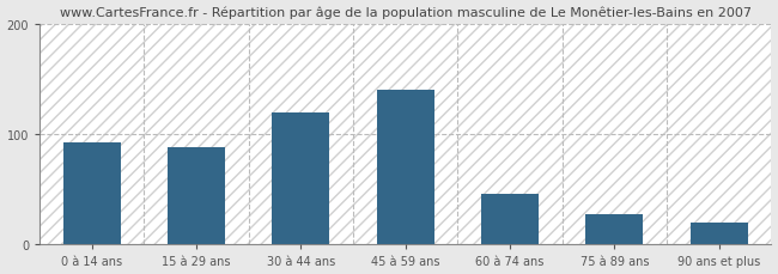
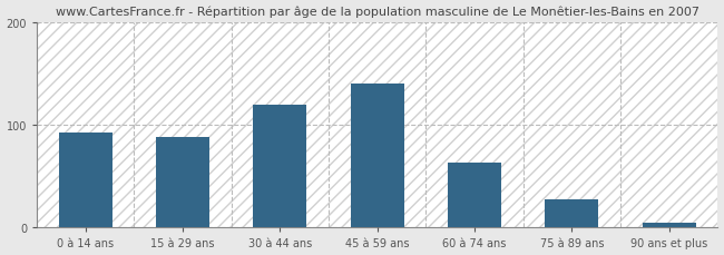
60 à 74 ans: 46 -> 63
90 ans et plus: 20 -> 5
